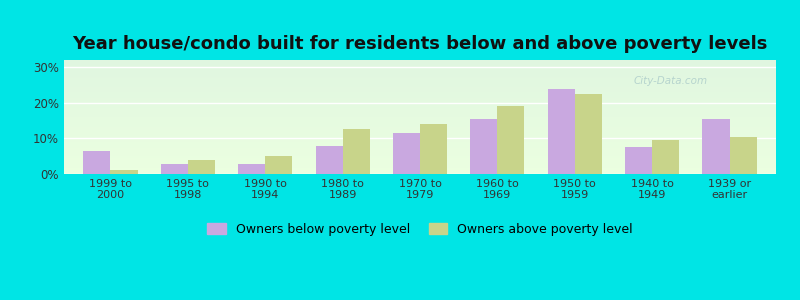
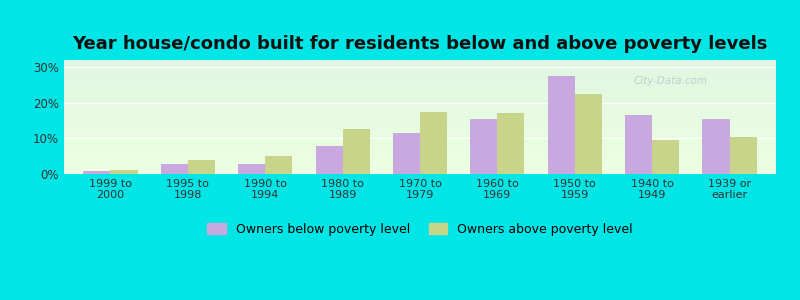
Owners below poverty level/1999 to 2000: 6.5% -> 0.8%
Owners above poverty level/1970 to 1979: 14.0% -> 17.5%
Owners above poverty level/1960 to 1969: 19.0% -> 17.0%
Owners below poverty level/1950 to 1959: 24.0% -> 27.5%
Owners below poverty level/1940 to 1949: 7.5% -> 16.5%
